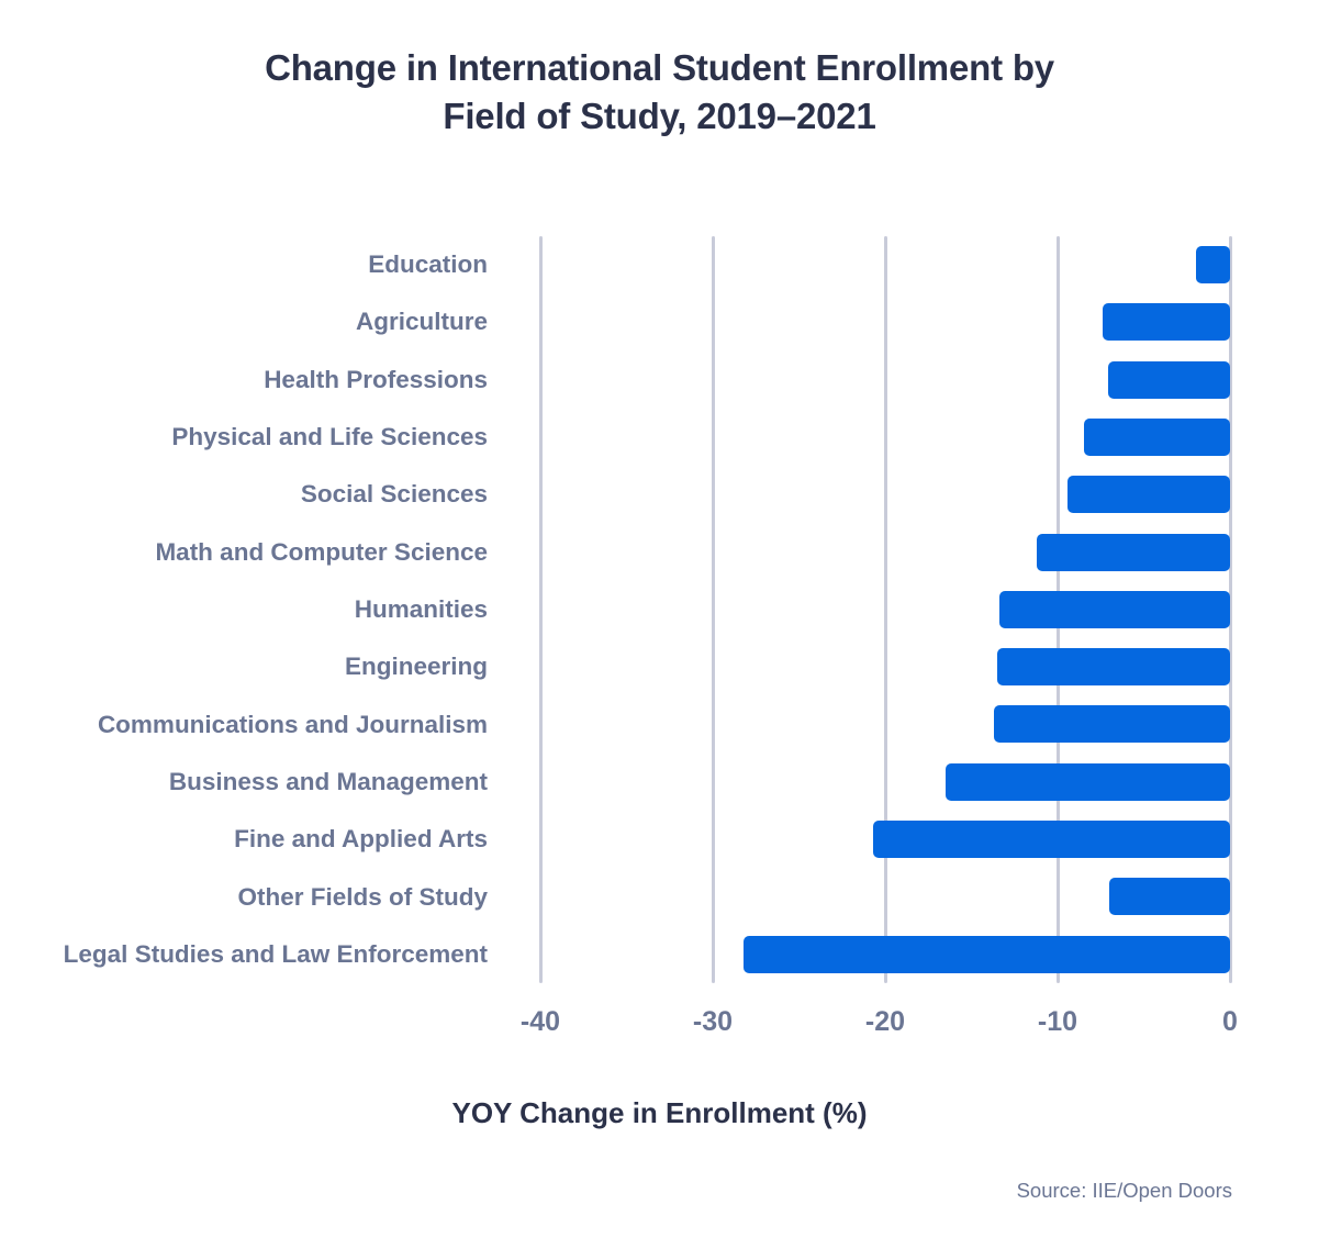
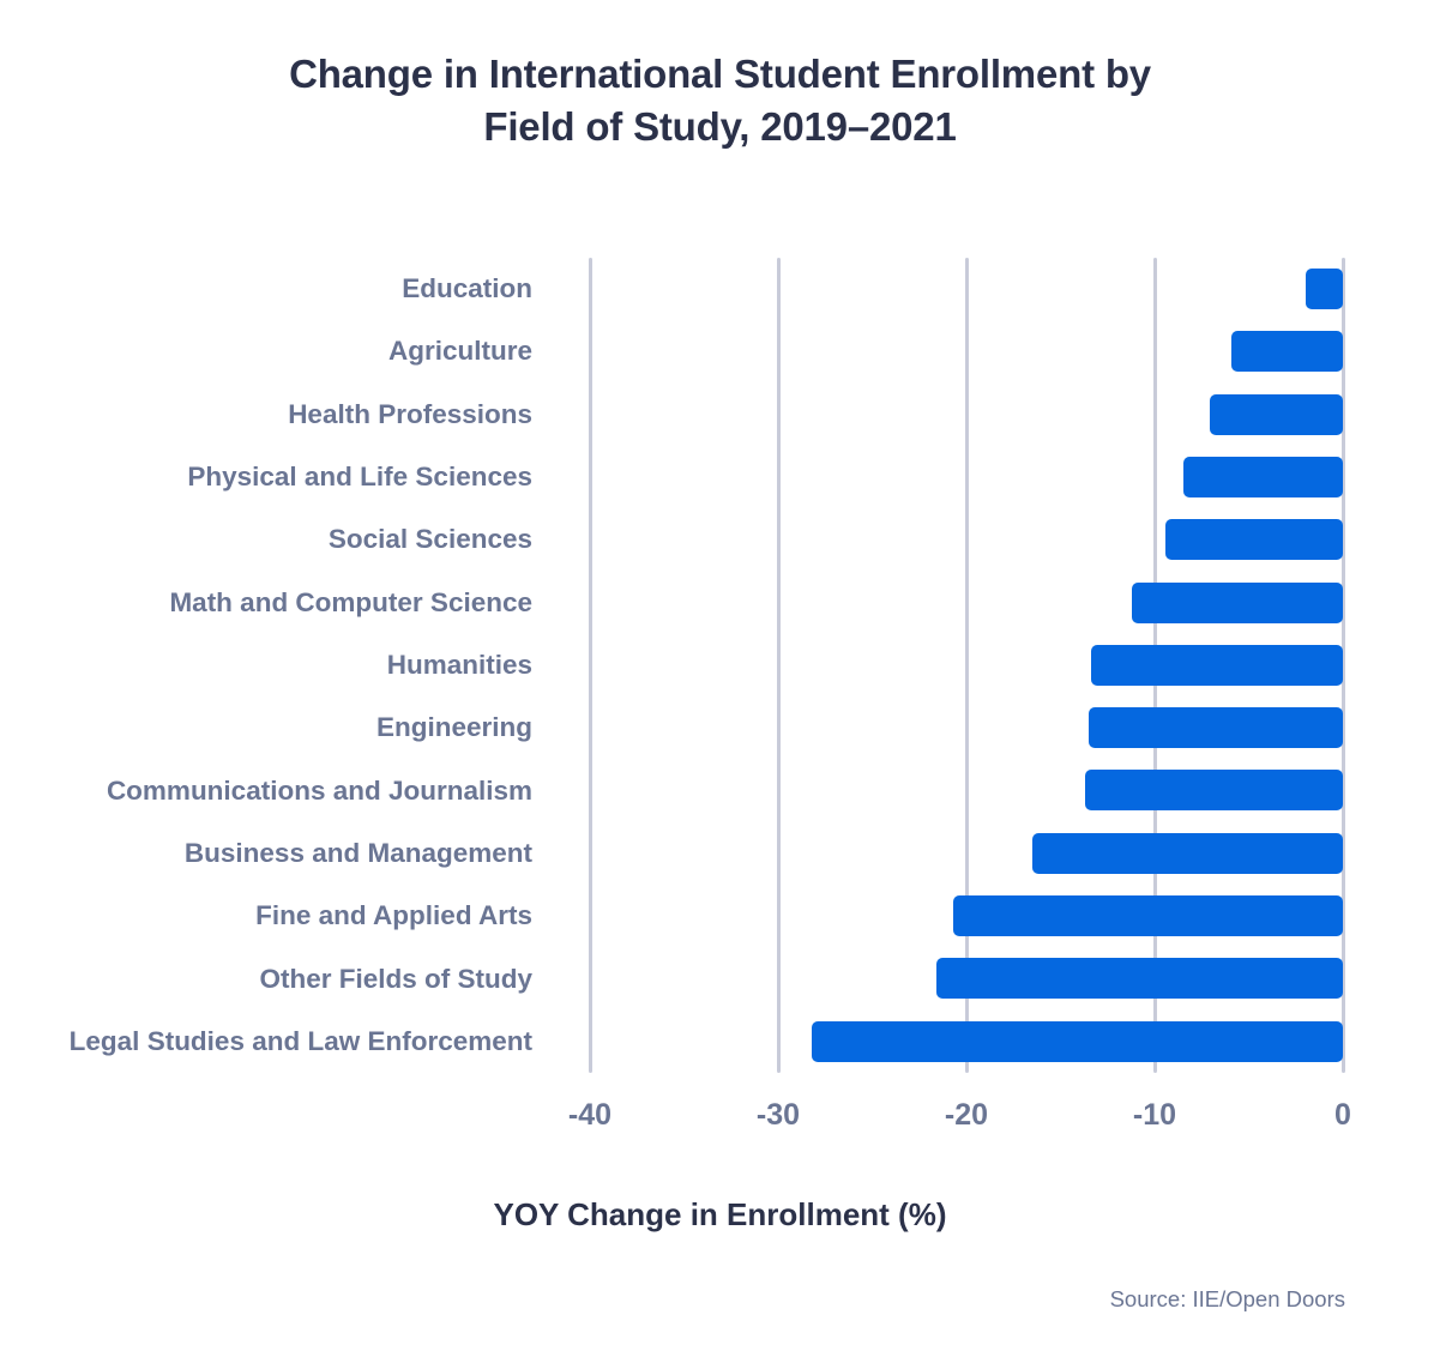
Agriculture: -7.4 -> -5.9
Other Fields of Study: -7.0 -> -21.6
